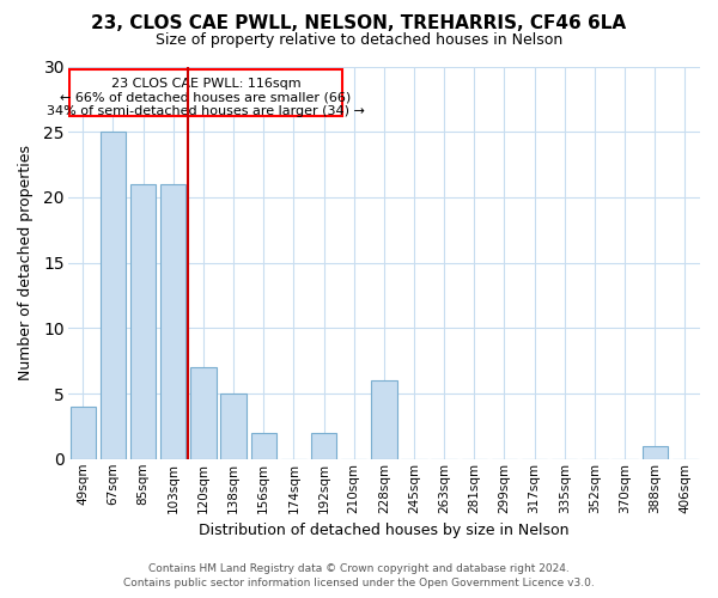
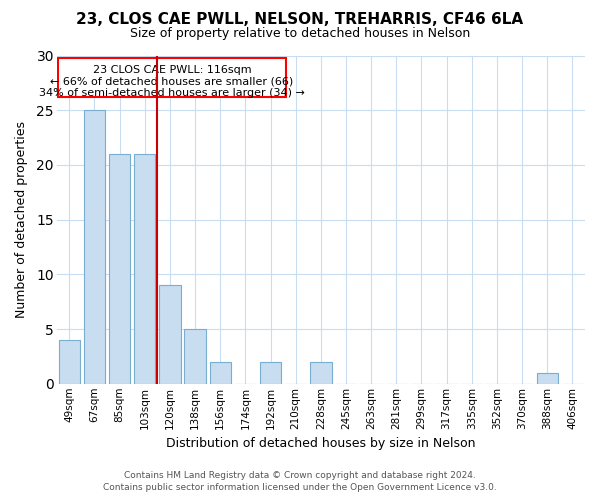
120sqm: 7 -> 9
228sqm: 6 -> 2
